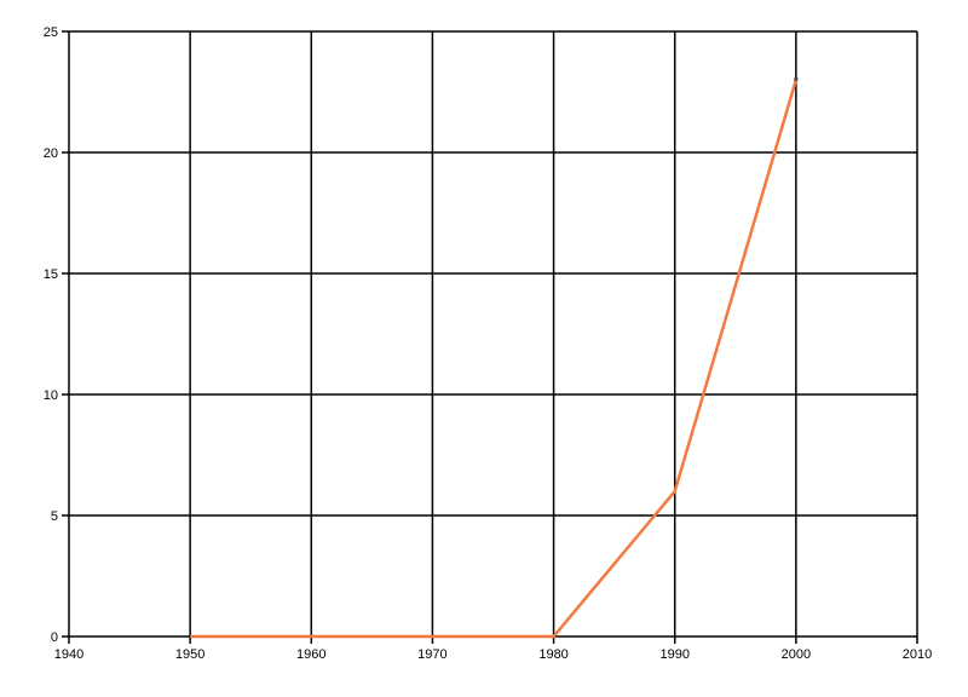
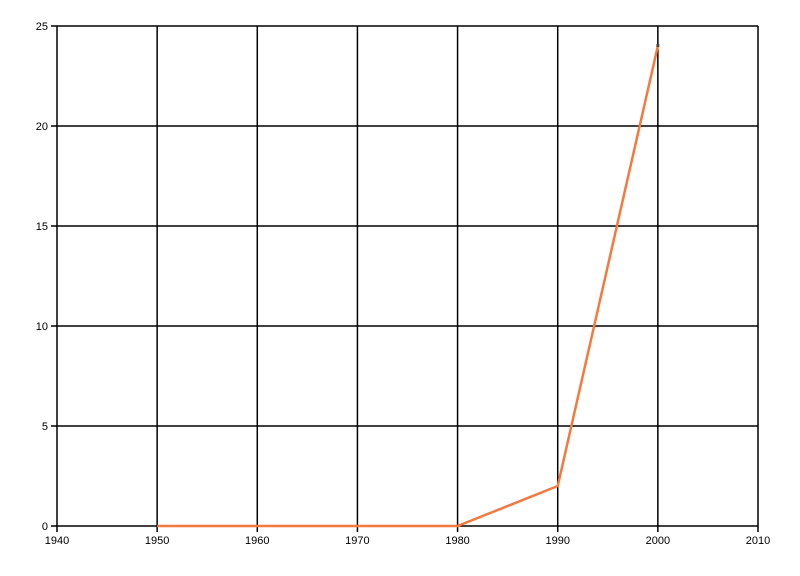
1990: 6 -> 2
2000: 23 -> 24
